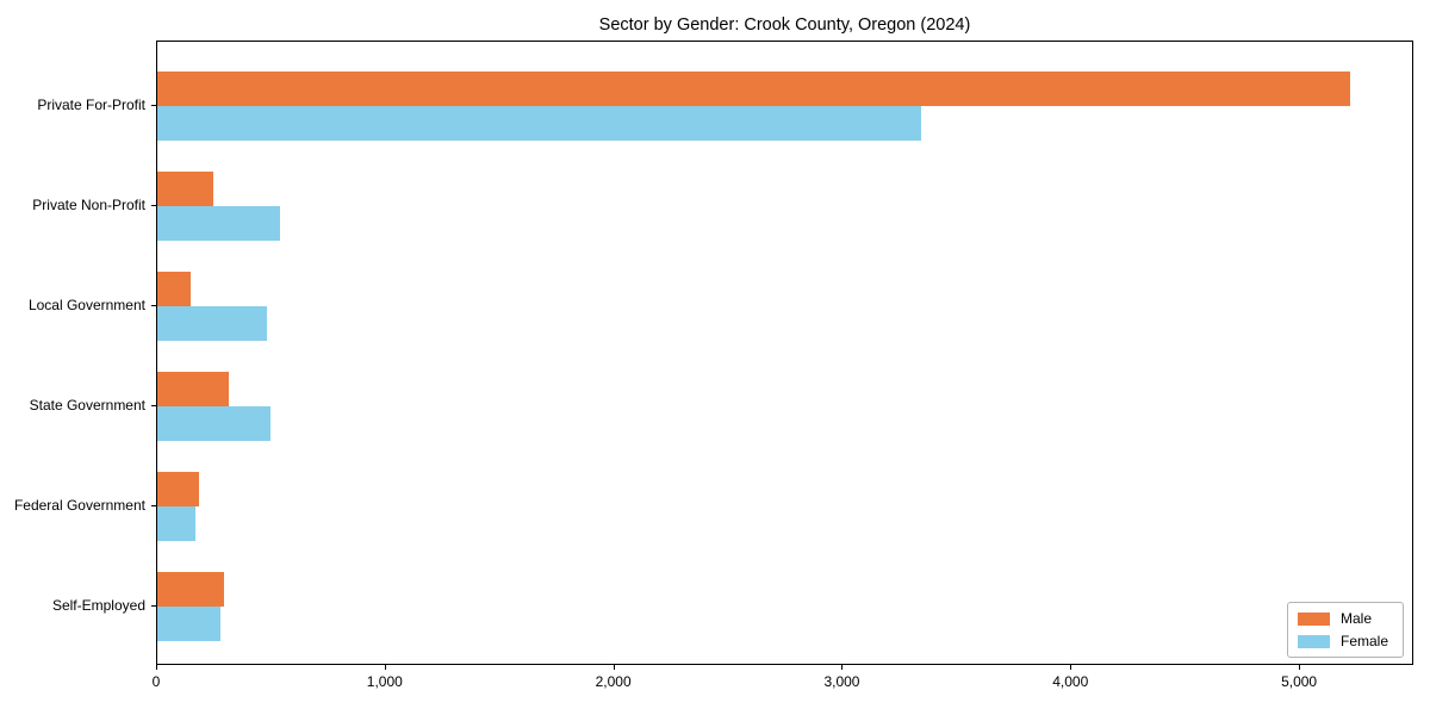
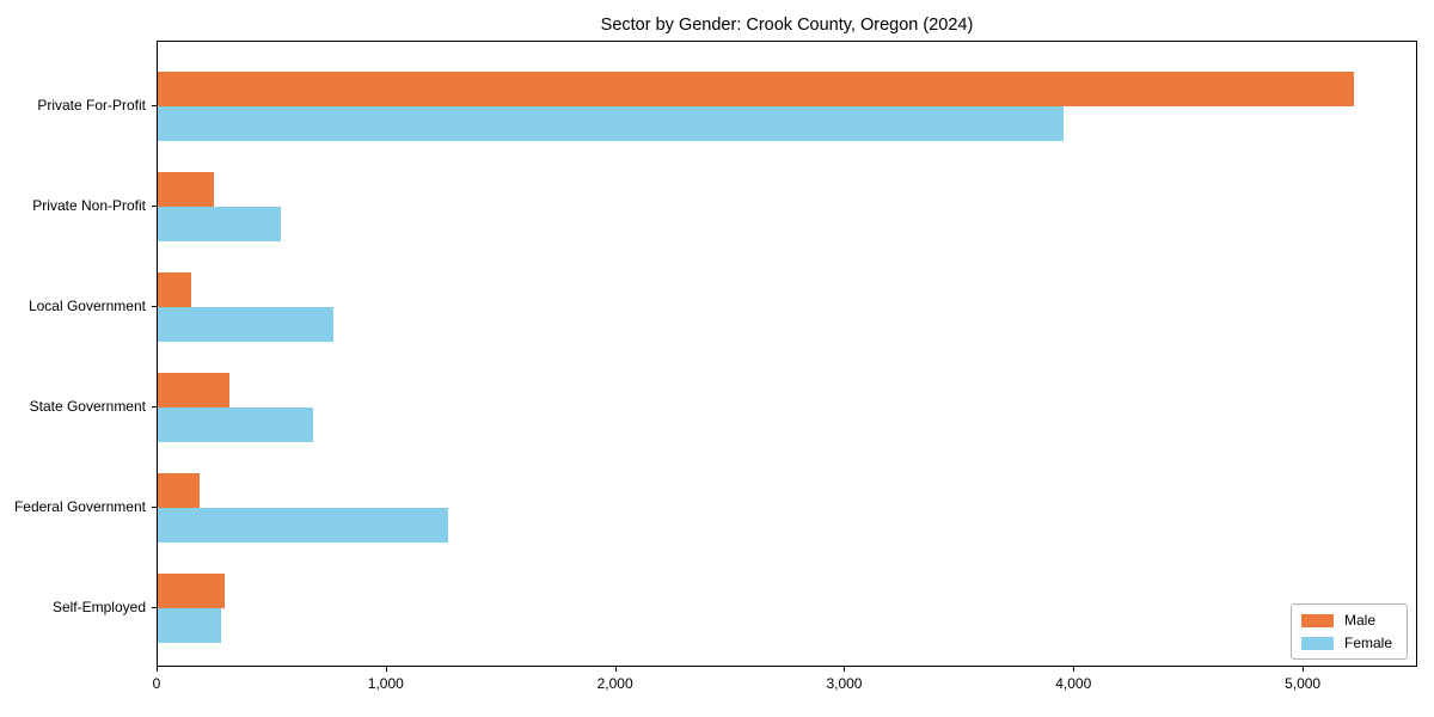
Female/Private For-Profit: 3350 -> 3960
Female/Local Government: 480 -> 770
Female/State Government: 500 -> 680
Female/Federal Government: 160 -> 1270
